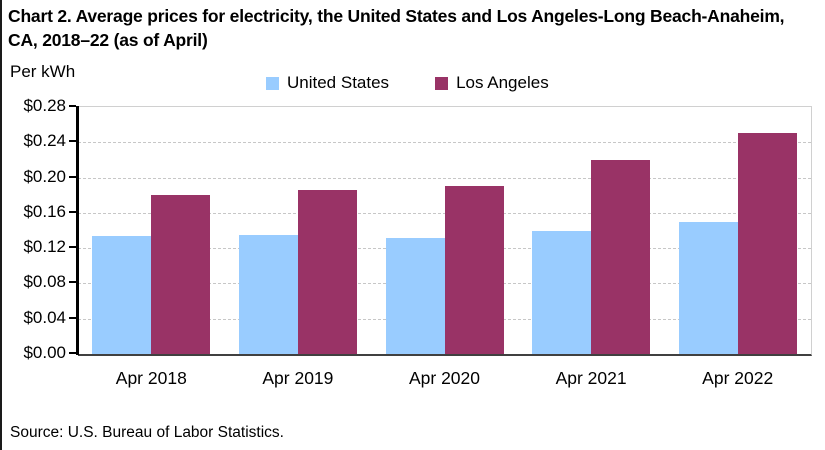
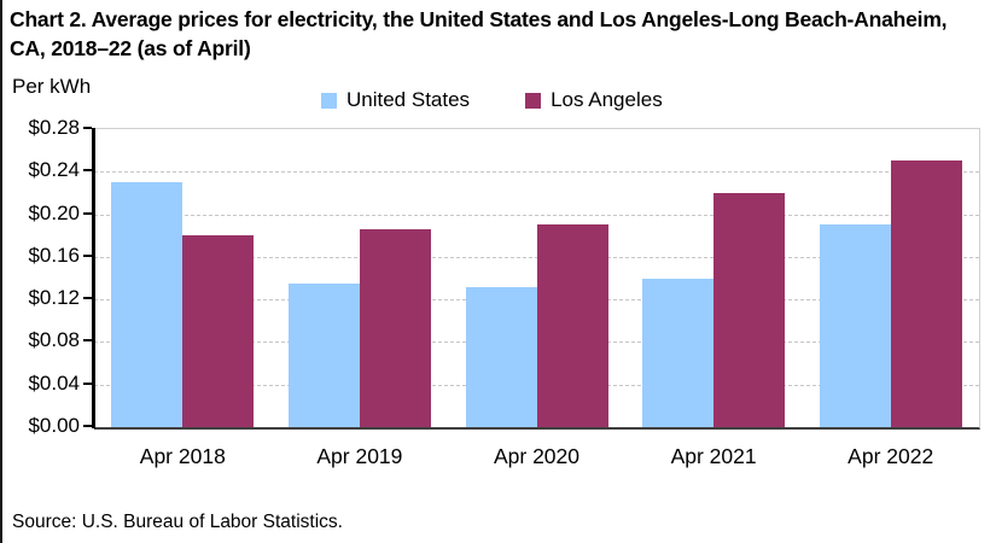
United States/Apr 2018: $0.13 -> $0.23
United States/Apr 2022: $0.15 -> $0.19
